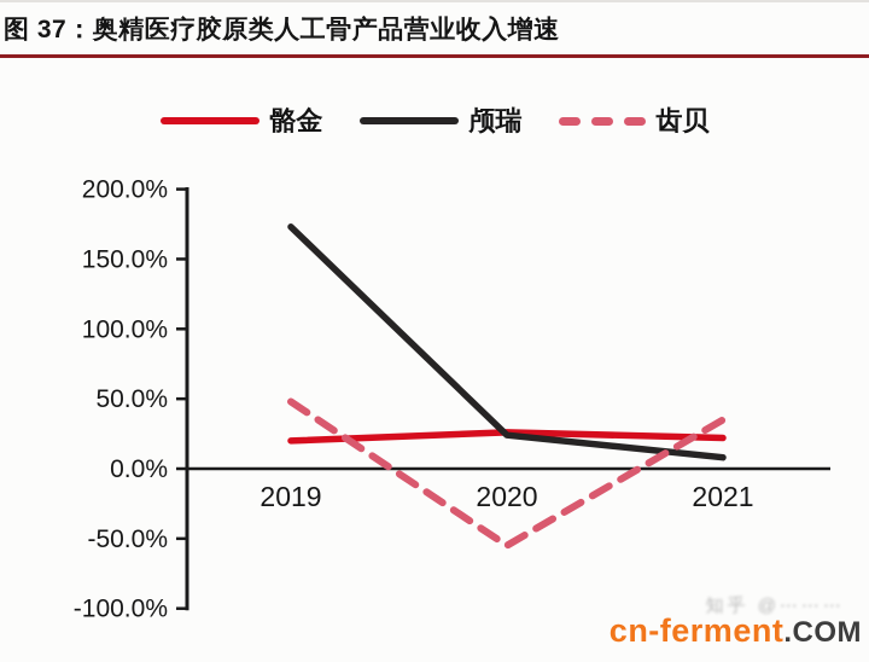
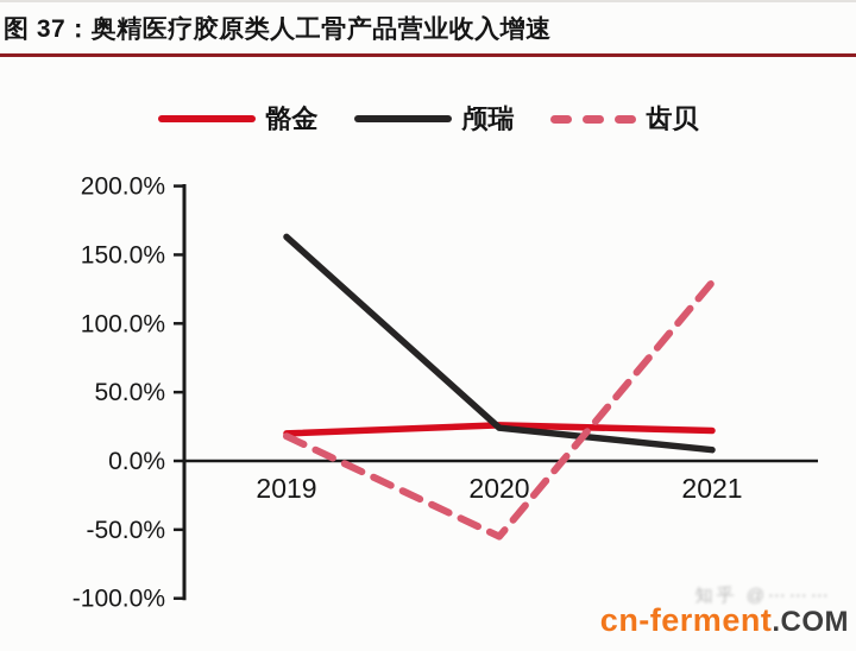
颅瑞/2019: 173% -> 163%
齿贝/2019: 48% -> 18%
齿贝/2021: 35% -> 130%
